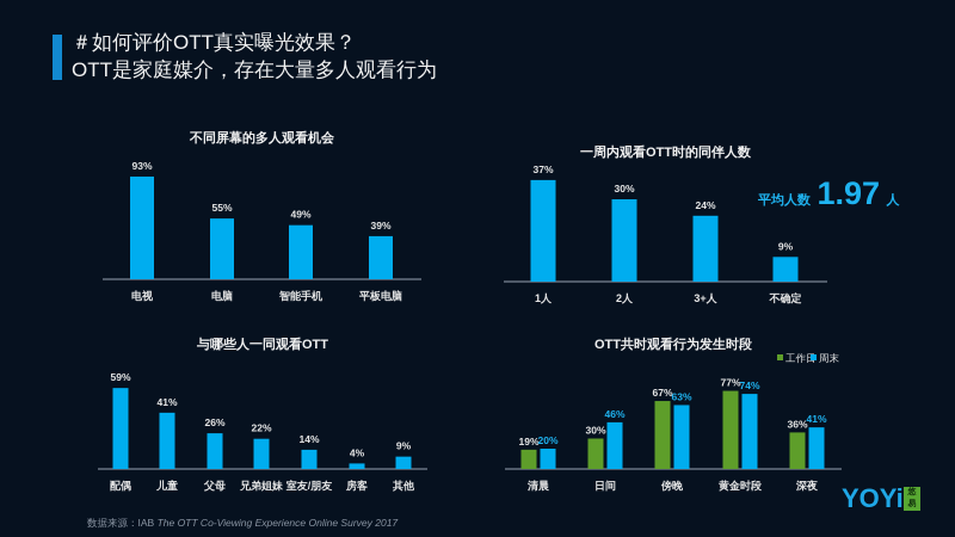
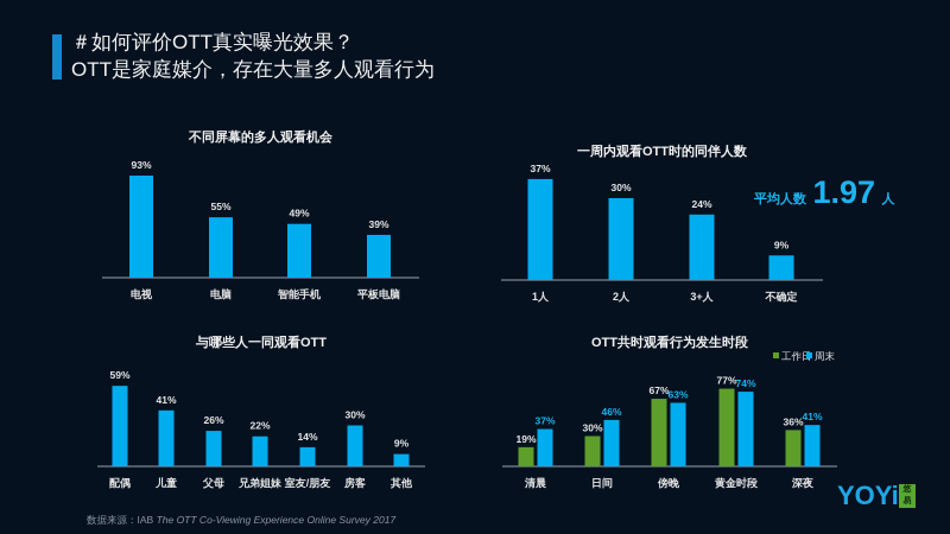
与哪些人一同观看OTT/房客: 4% -> 30%
OTT共时观看行为发生时段/周末/清晨: 20% -> 37%
